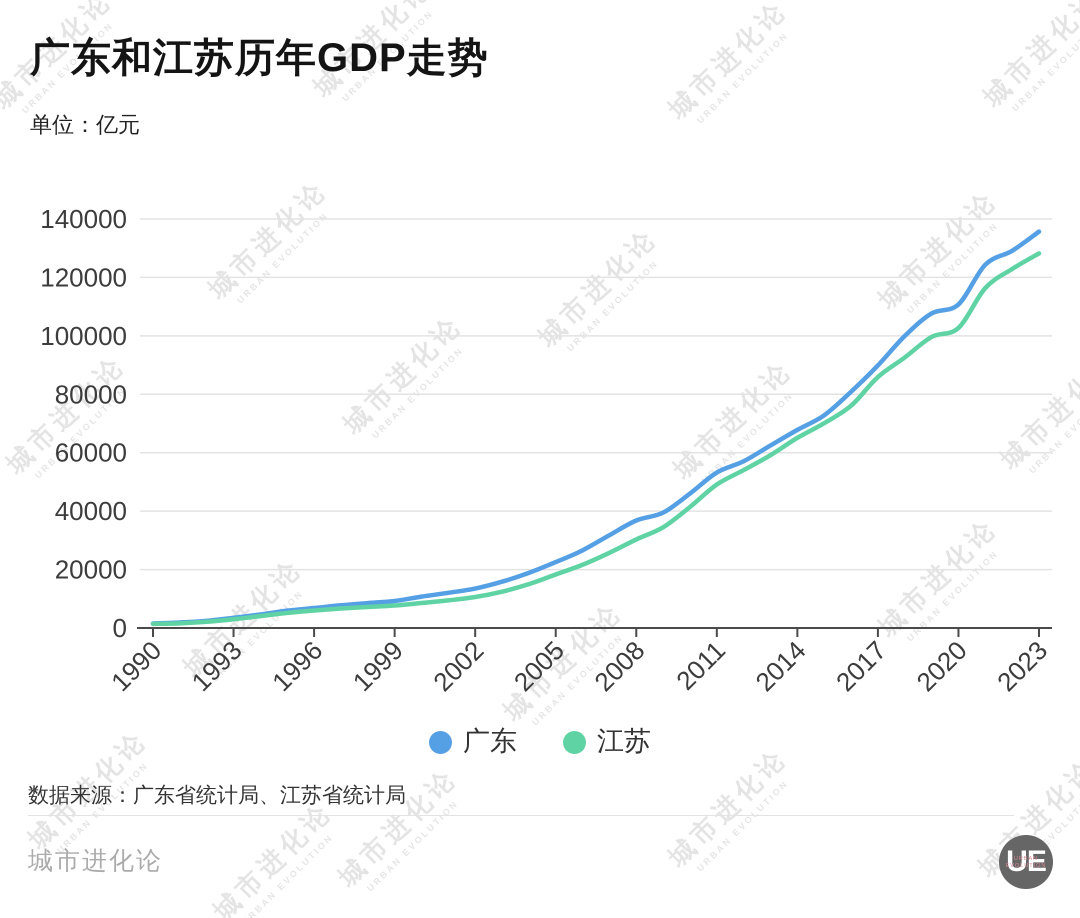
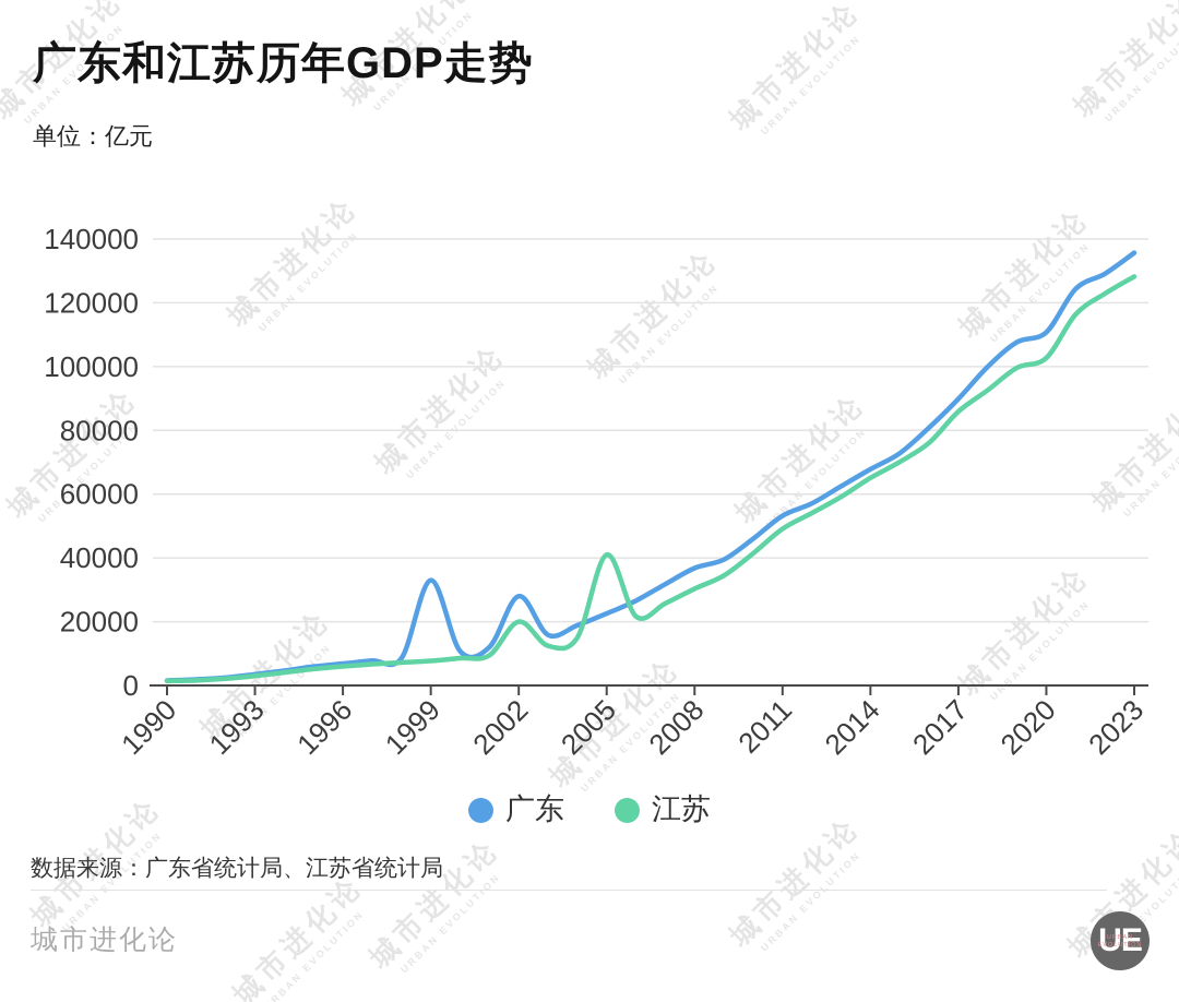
广东/1999: 9000 -> 33000
广东/2002: 14000 -> 28000
江苏/2002: 11000 -> 20000
江苏/2005: 18000 -> 41000
